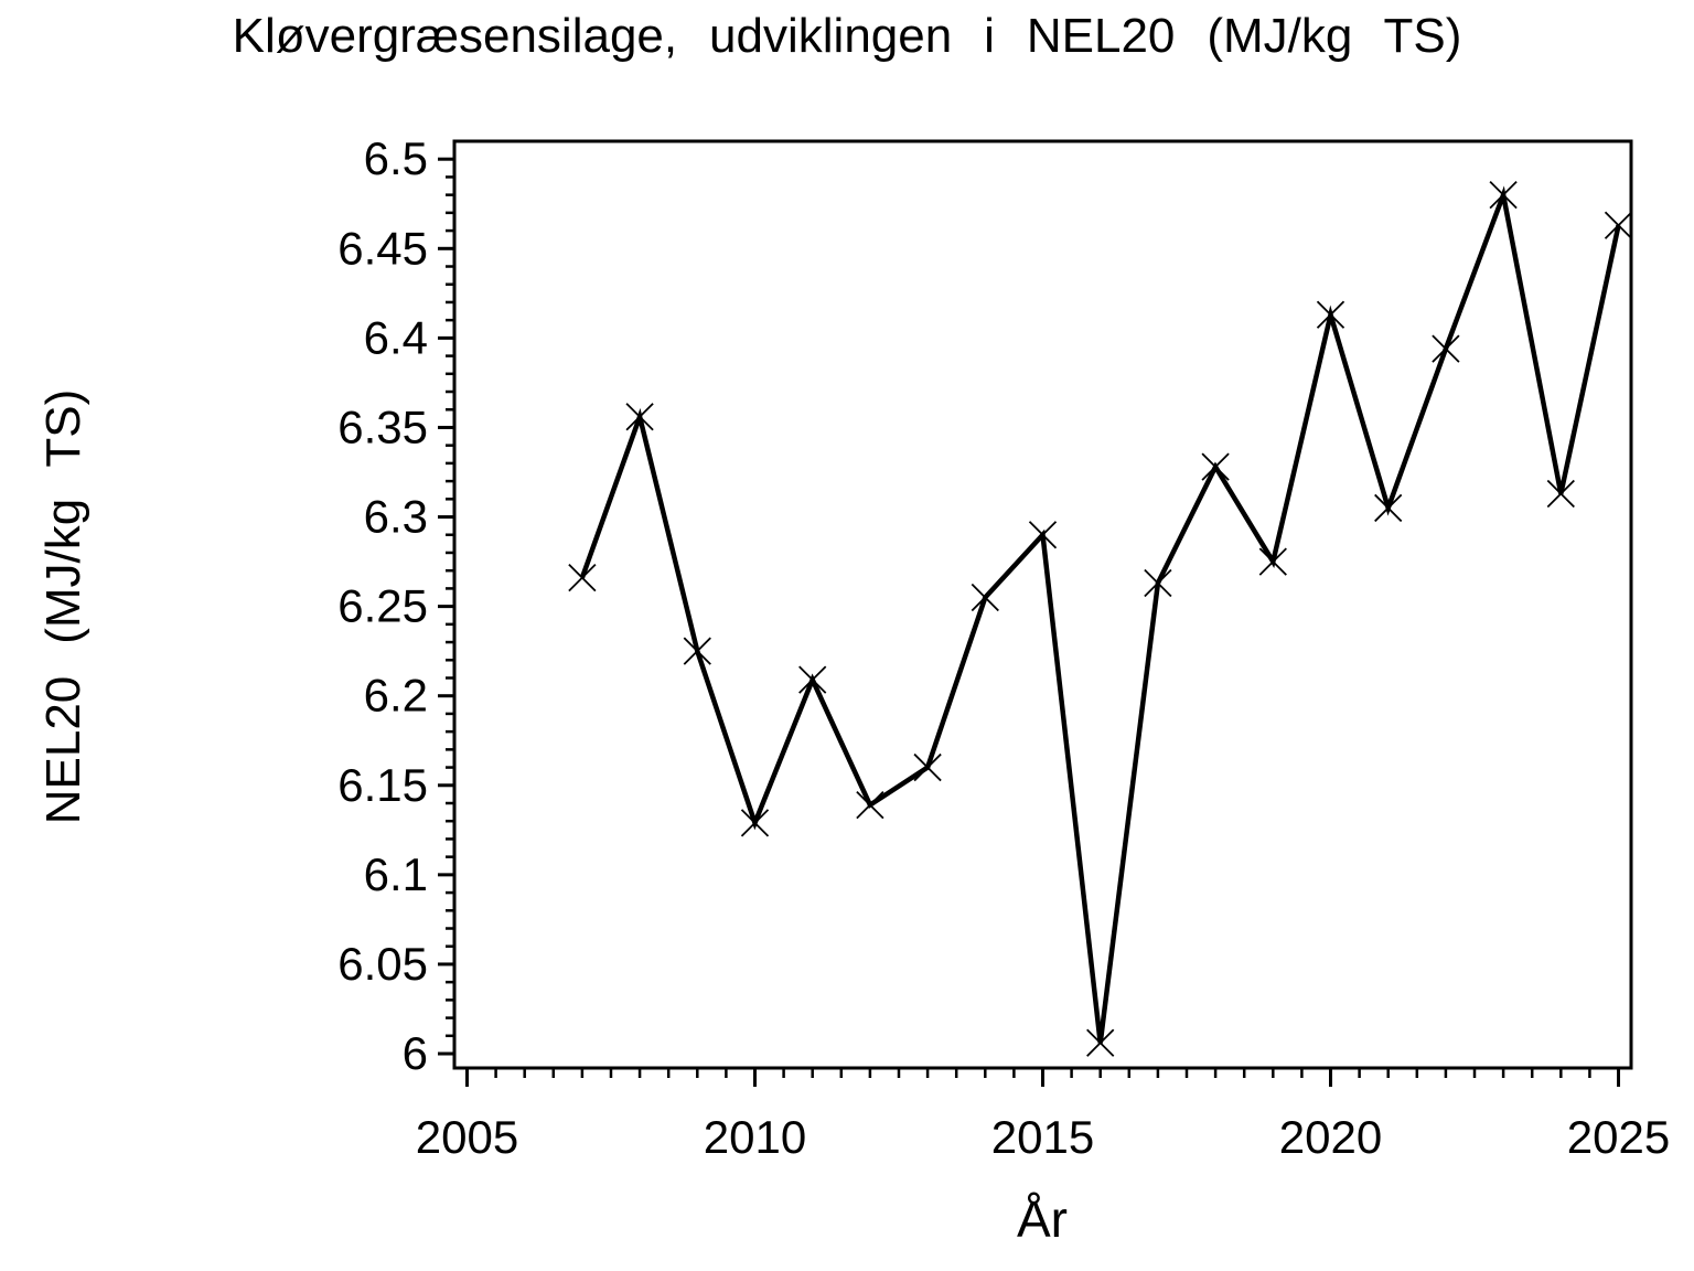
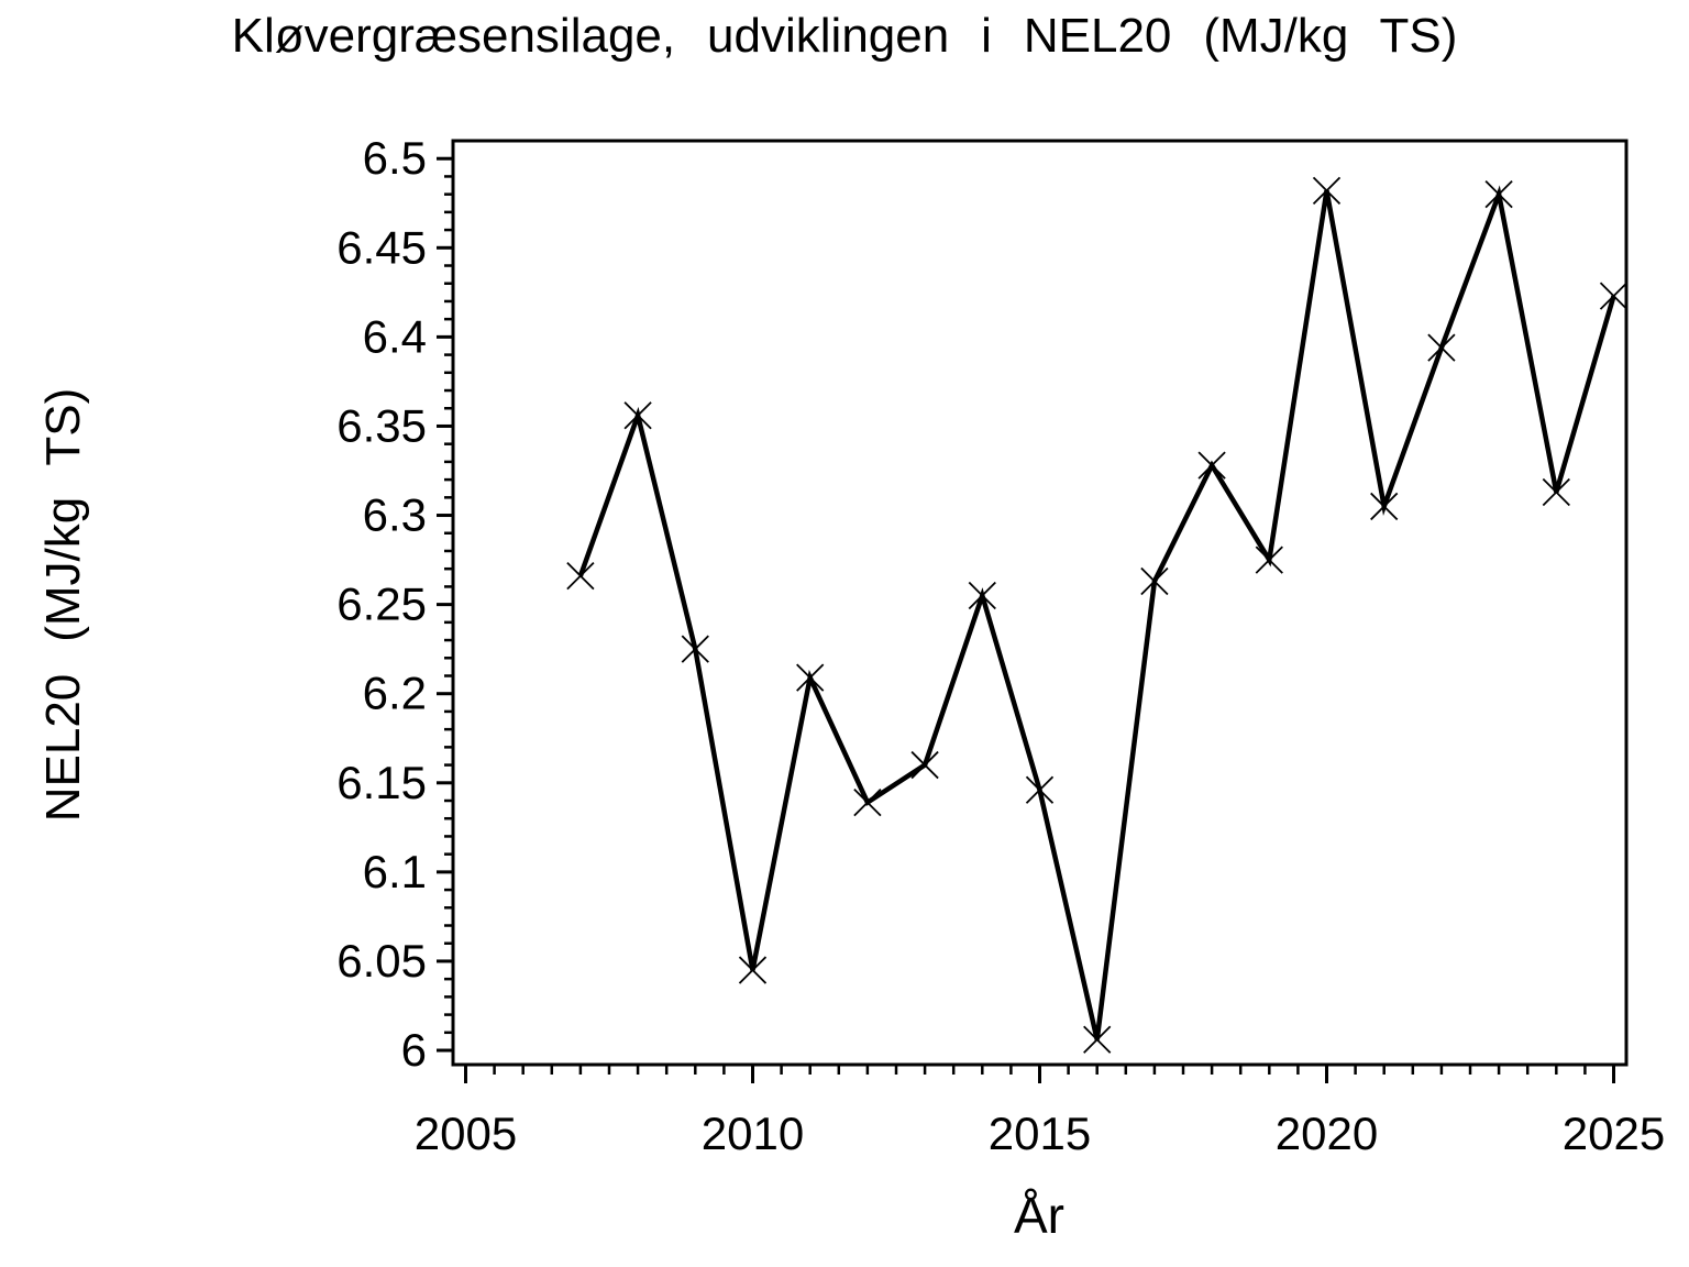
2010: 6.129 -> 6.045
2015: 6.290 -> 6.146
2020: 6.413 -> 6.482
2025: 6.463 -> 6.423
